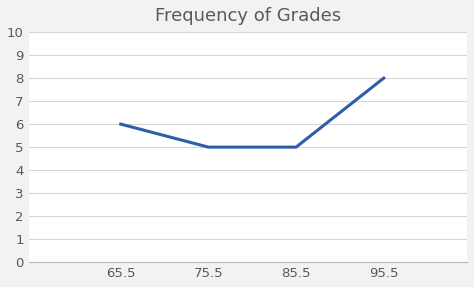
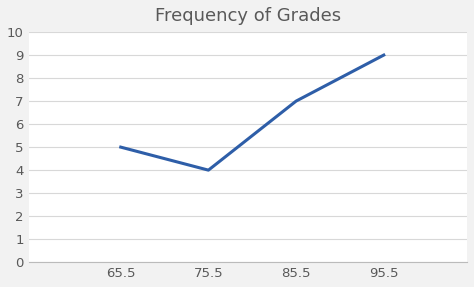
65.5: 6 -> 5
75.5: 5 -> 4
85.5: 5 -> 7
95.5: 8 -> 9
